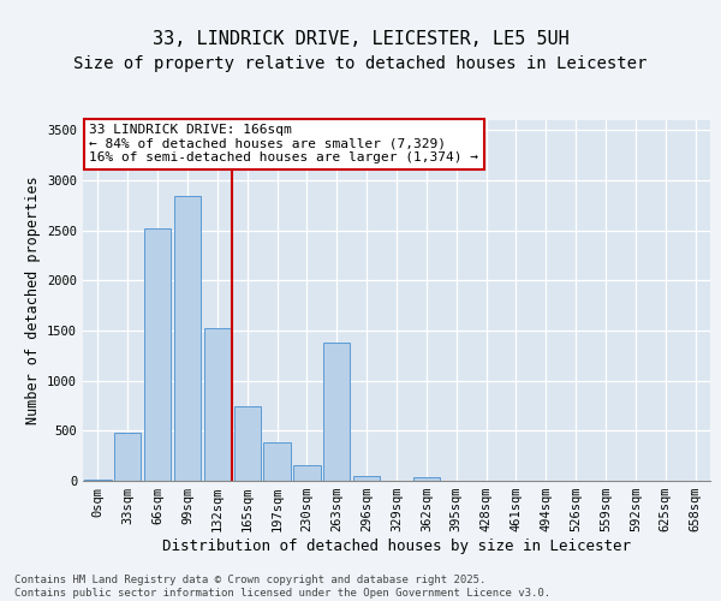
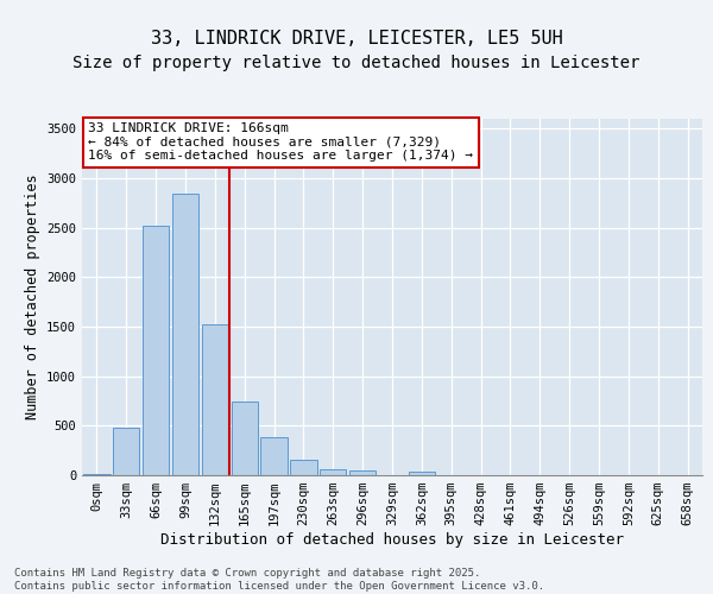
263sqm: 1380 -> 60
